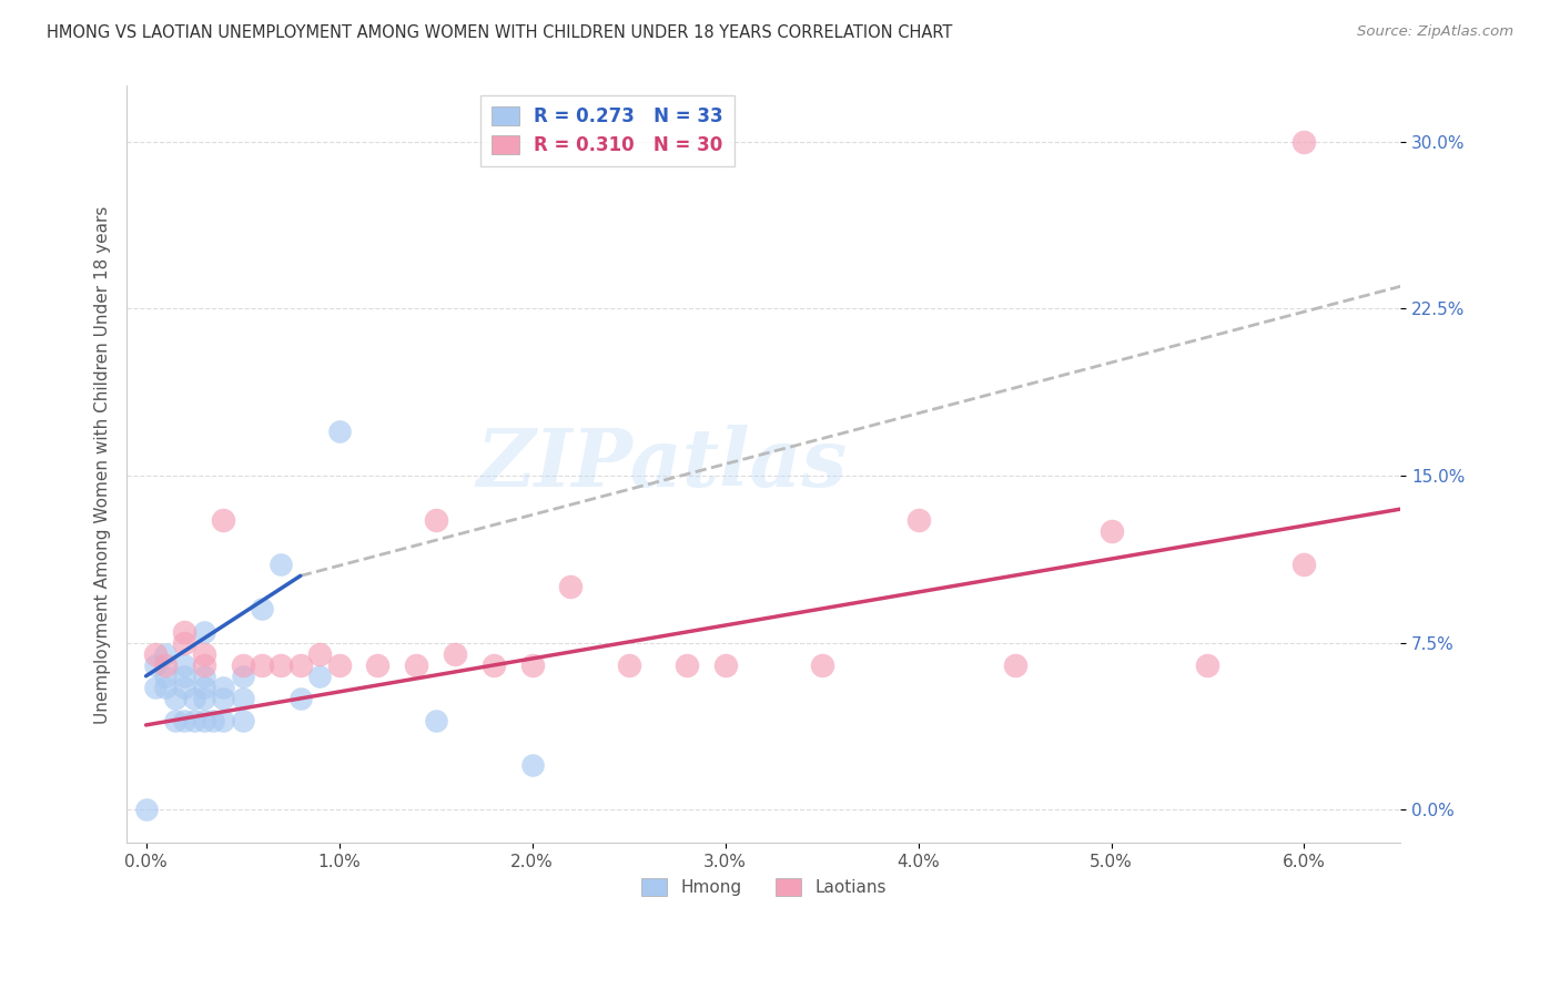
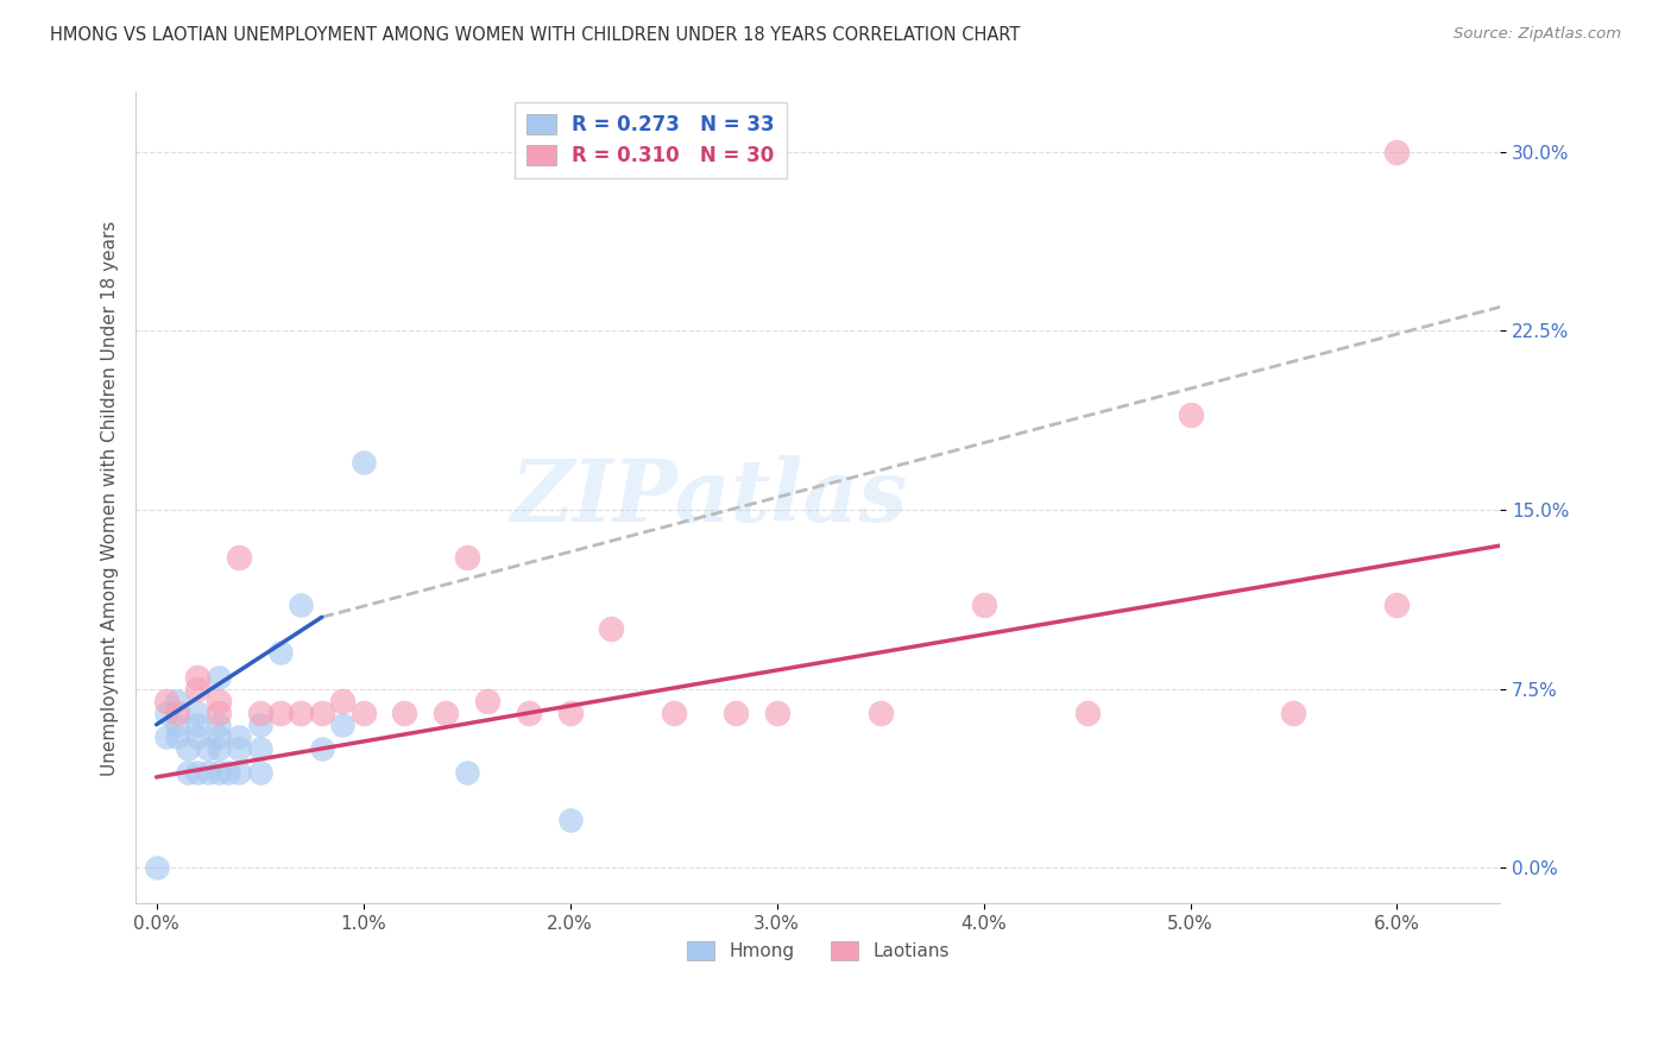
Laotians/4.0%: 13.0% -> 11.0%
Laotians/5.0%: 12.5% -> 19.0%
